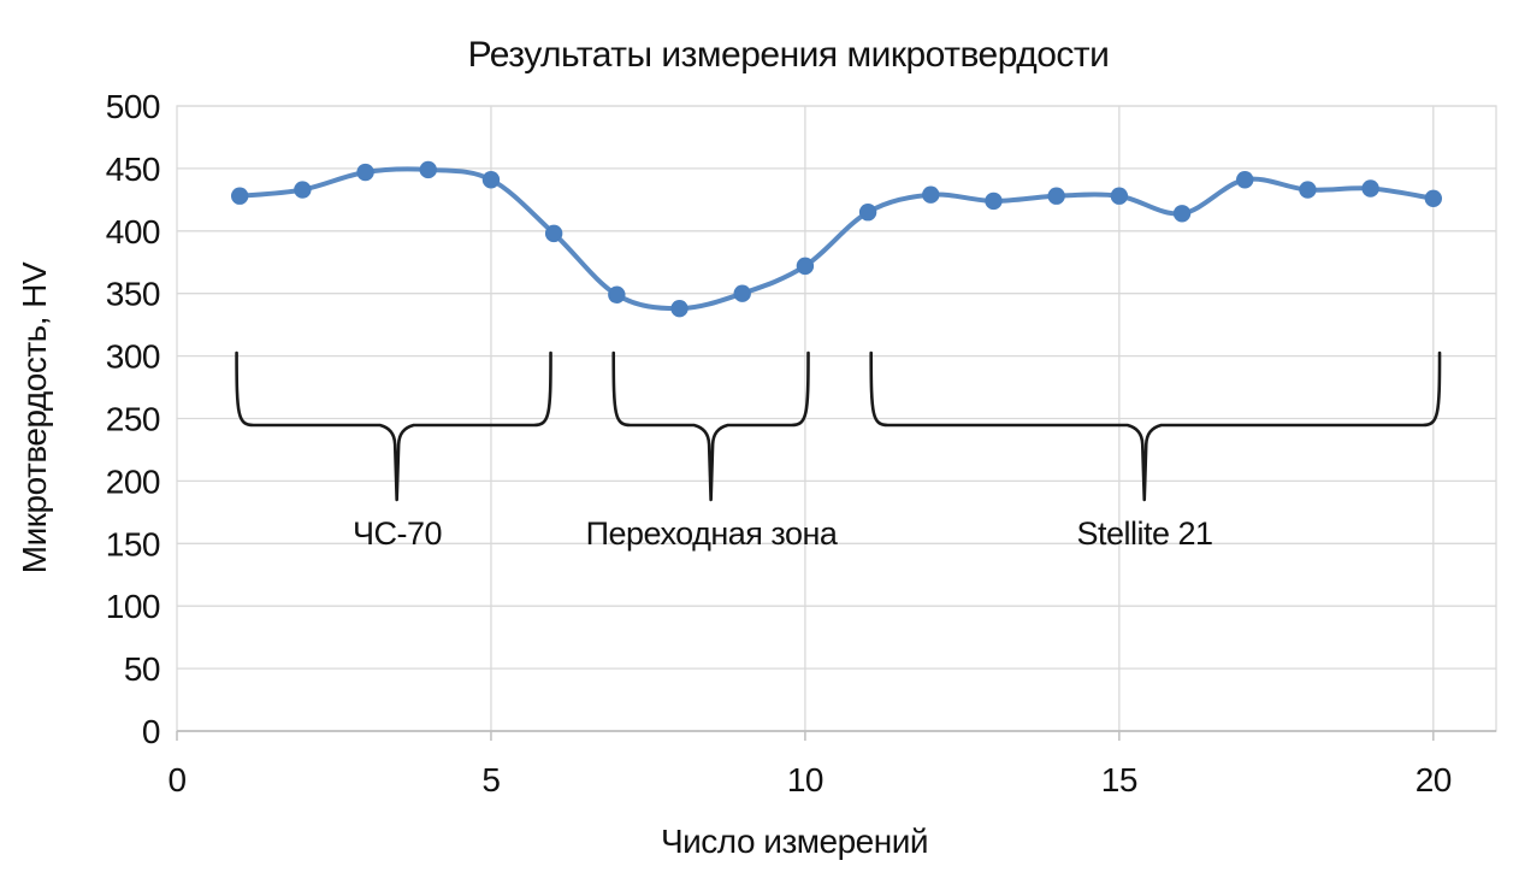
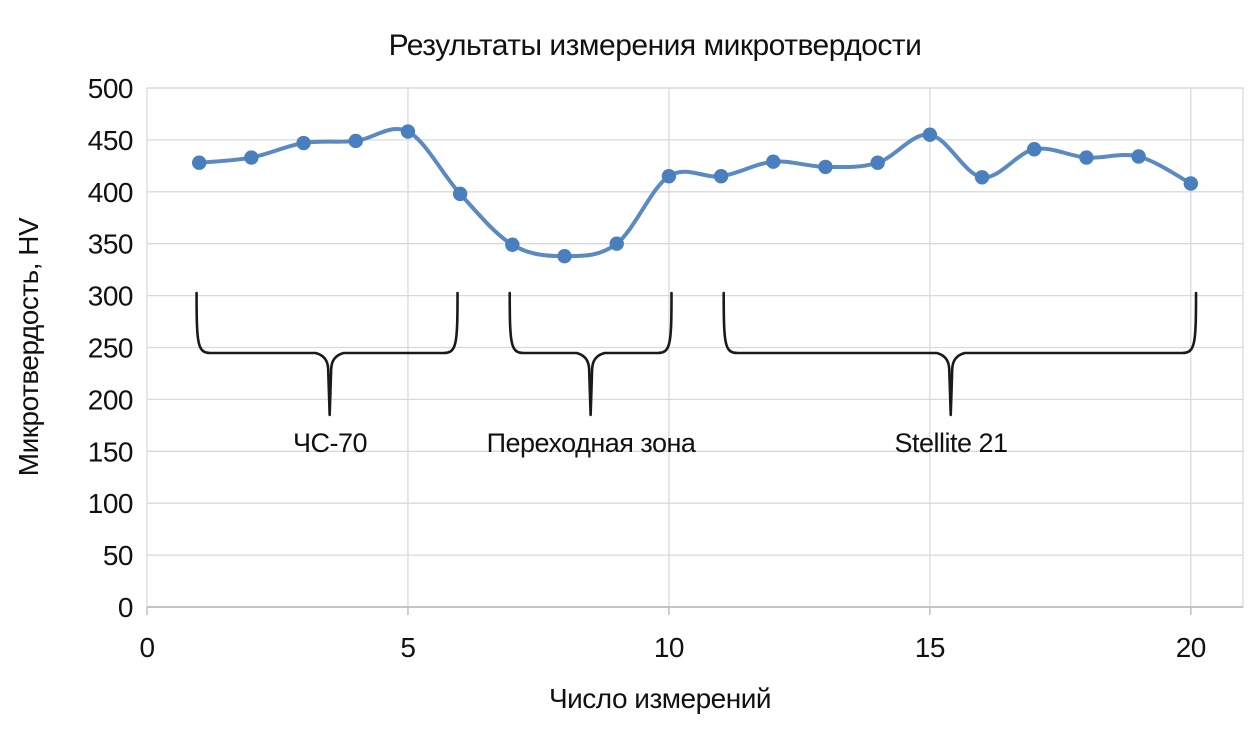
5: 441 -> 458
10: 372 -> 415
15: 428 -> 455
20: 426 -> 408
